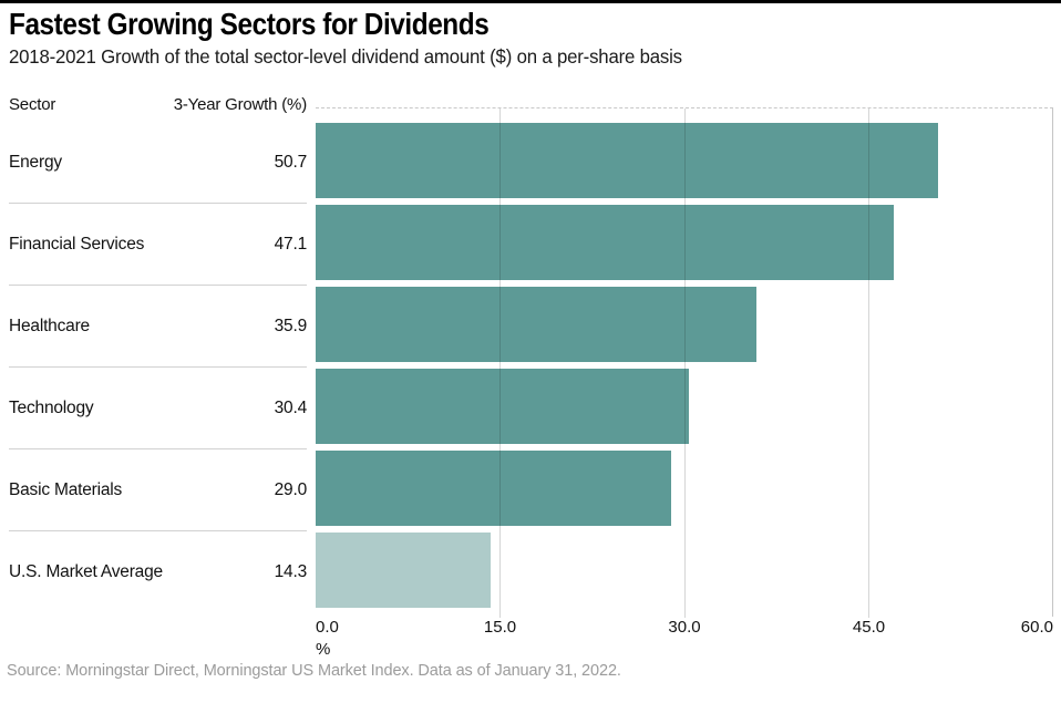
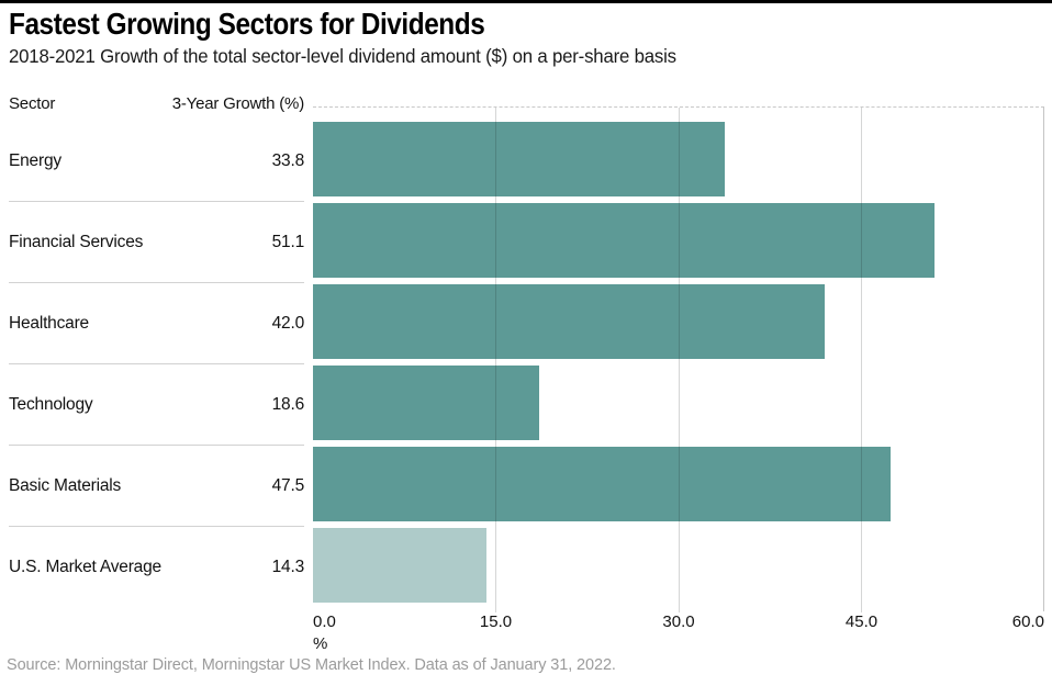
Energy: 50.7 -> 33.8
Financial Services: 47.1 -> 51.1
Healthcare: 35.9 -> 42.0
Technology: 30.4 -> 18.6
Basic Materials: 29.0 -> 47.5
